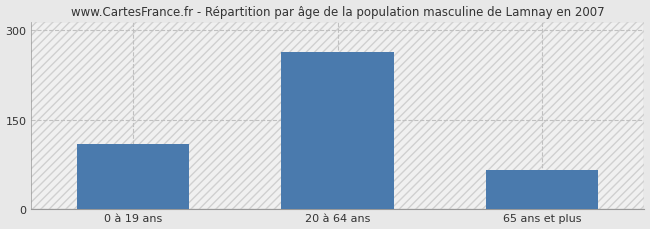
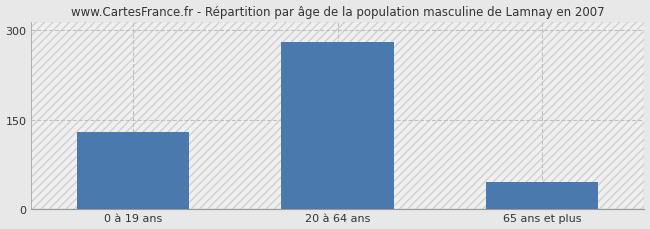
0 à 19 ans: 110 -> 130
20 à 64 ans: 264 -> 281
65 ans et plus: 66 -> 46
